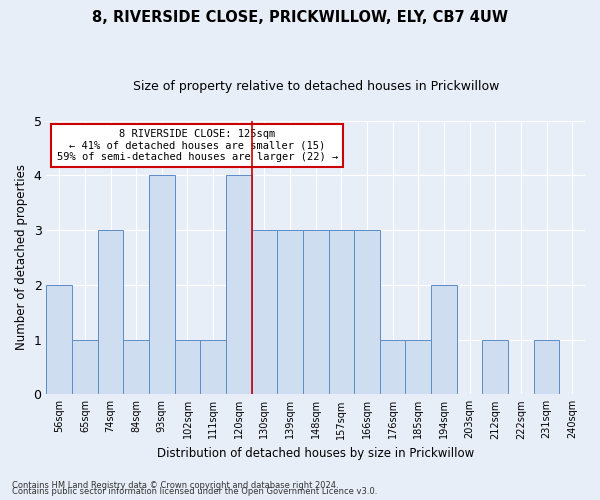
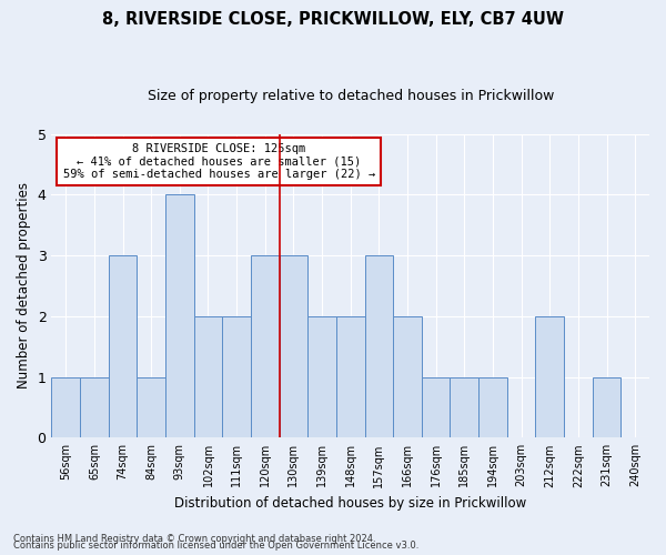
56sqm: 2 -> 1
102sqm: 1 -> 2
111sqm: 1 -> 2
120sqm: 4 -> 3
139sqm: 3 -> 2
148sqm: 3 -> 2
166sqm: 3 -> 2
194sqm: 2 -> 1
212sqm: 1 -> 2
